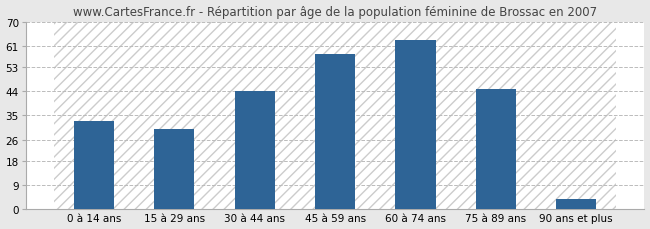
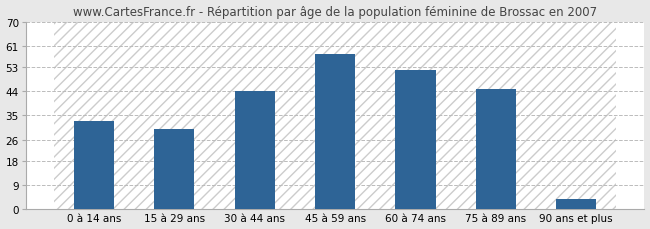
60 à 74 ans: 63 -> 52
